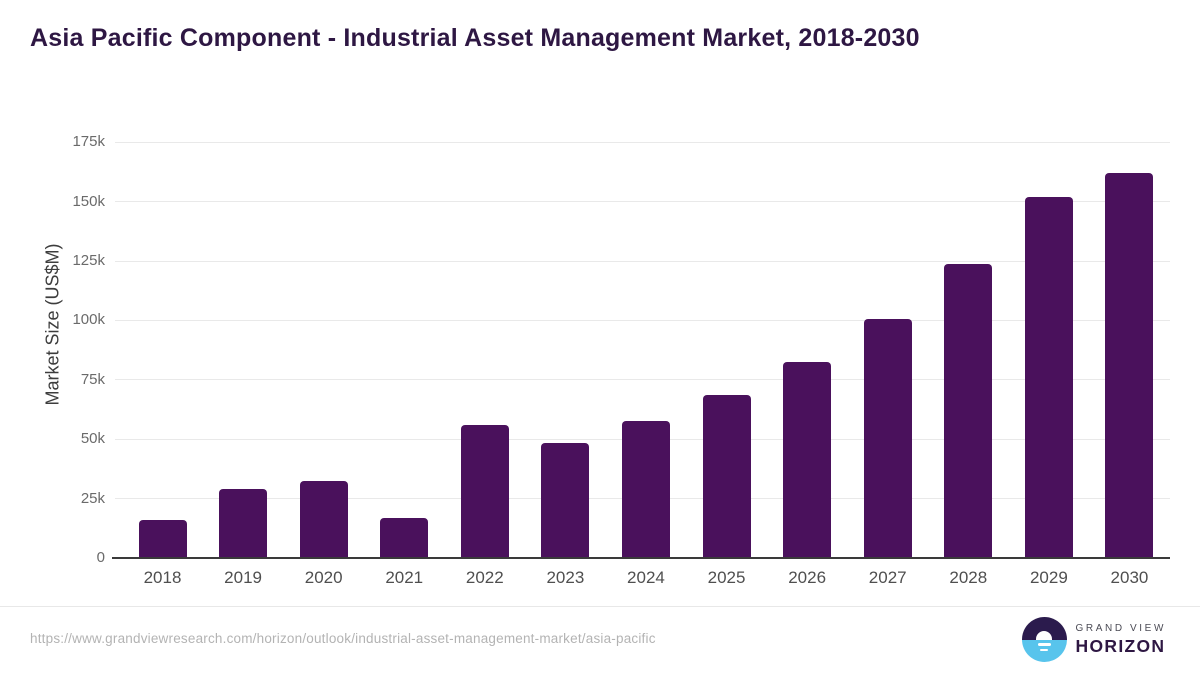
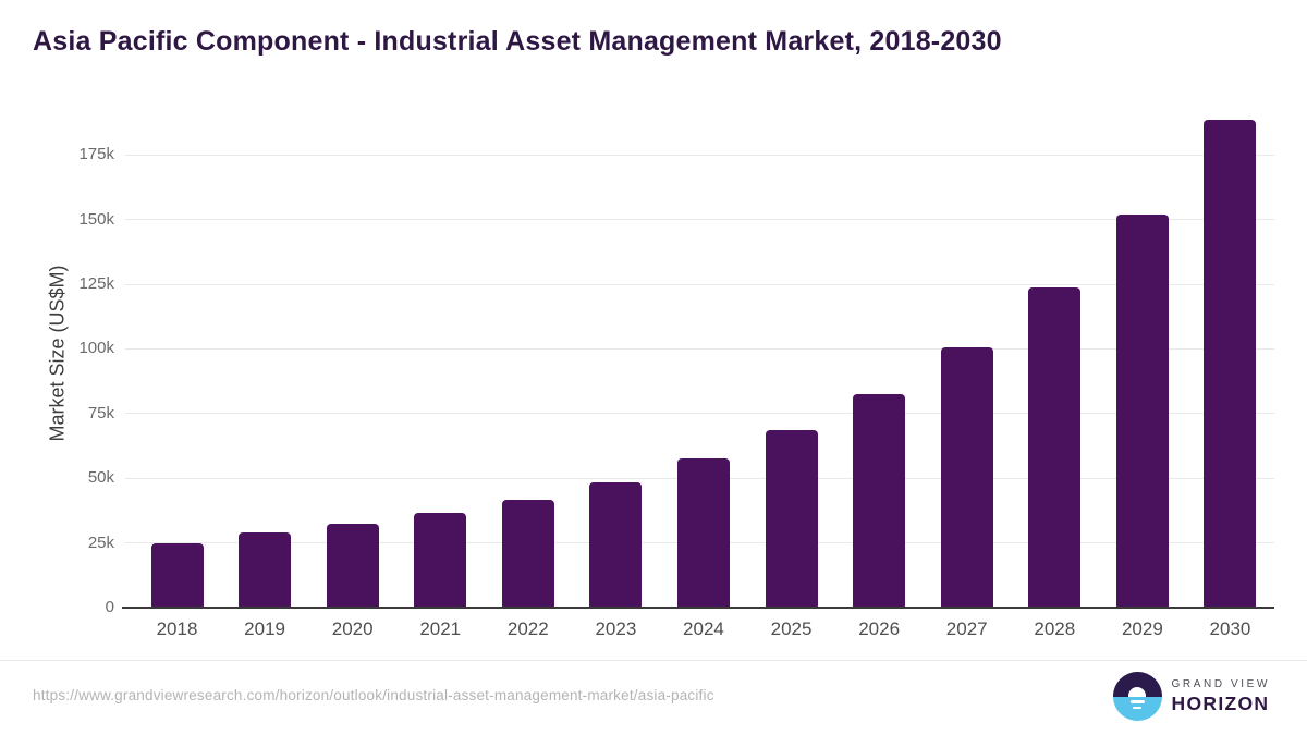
2018: 16k -> 25k
2021: 17k -> 36k
2022: 56k -> 42k
2030: 162k -> 189k
